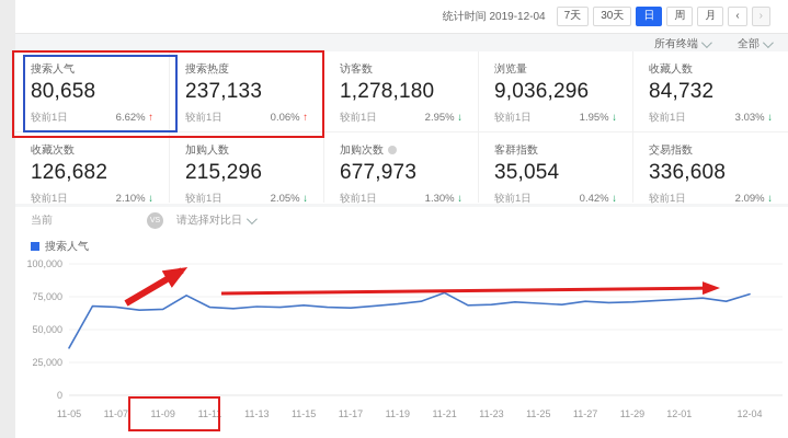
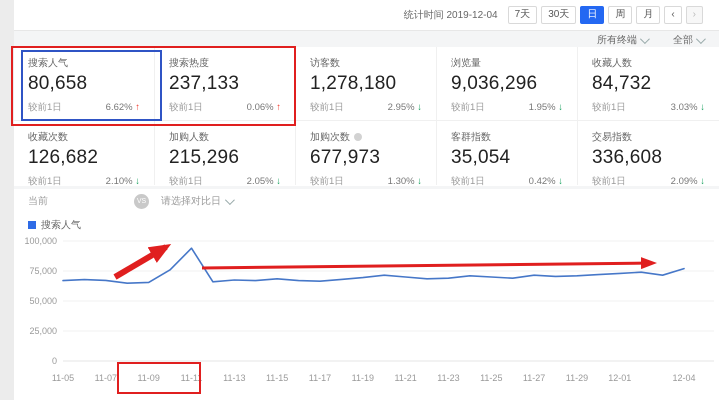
11-05: 36000 -> 67000
11-11: 67000 -> 94000
11-21: 78000 -> 70000
